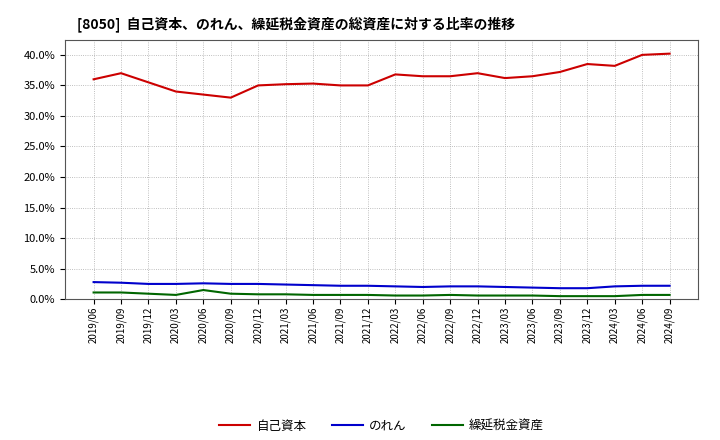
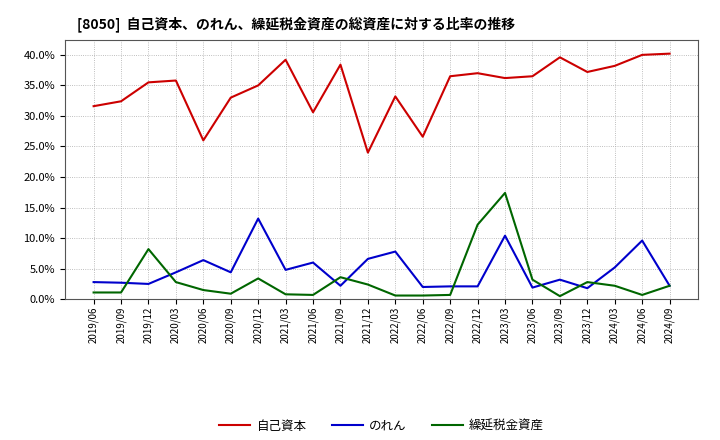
自己資本/2019/06: 36.0% -> 31.6%
自己資本/2019/09: 37.0% -> 32.4%
繰延税金資産/2019/12: 0.9% -> 8.2%
自己資本/2020/03: 34.0% -> 35.8%
のれん/2020/03: 2.5% -> 4.4%
繰延税金資産/2020/03: 0.7% -> 2.8%
自己資本/2020/06: 33.5% -> 26.0%
のれん/2020/06: 2.6% -> 6.4%
のれん/2020/09: 2.5% -> 4.4%
のれん/2020/12: 2.5% -> 13.2%
繰延税金資産/2020/12: 0.8% -> 3.4%
自己資本/2021/03: 35.2% -> 39.2%
のれん/2021/03: 2.4% -> 4.8%
自己資本/2021/06: 35.3% -> 30.6%
のれん/2021/06: 2.3% -> 6.0%
自己資本/2021/09: 35.0% -> 38.4%
繰延税金資産/2021/09: 0.7% -> 3.6%
自己資本/2021/12: 35.0% -> 24.0%
のれん/2021/12: 2.2% -> 6.6%
繰延税金資産/2021/12: 0.7% -> 2.4%
自己資本/2022/03: 36.8% -> 33.2%
のれん/2022/03: 2.1% -> 7.8%
自己資本/2022/06: 36.5% -> 26.6%
繰延税金資産/2022/12: 0.6% -> 12.2%
のれん/2023/03: 2.0% -> 10.4%
繰延税金資産/2023/03: 0.6% -> 17.4%
繰延税金資産/2023/06: 0.6% -> 3.2%
自己資本/2023/09: 37.2% -> 39.6%
のれん/2023/09: 1.8% -> 3.2%
自己資本/2023/12: 38.5% -> 37.2%
繰延税金資産/2023/12: 0.5% -> 2.8%
のれん/2024/03: 2.1% -> 5.2%
繰延税金資産/2024/03: 0.5% -> 2.2%
のれん/2024/06: 2.2% -> 9.6%
繰延税金資産/2024/09: 0.7% -> 2.2%
